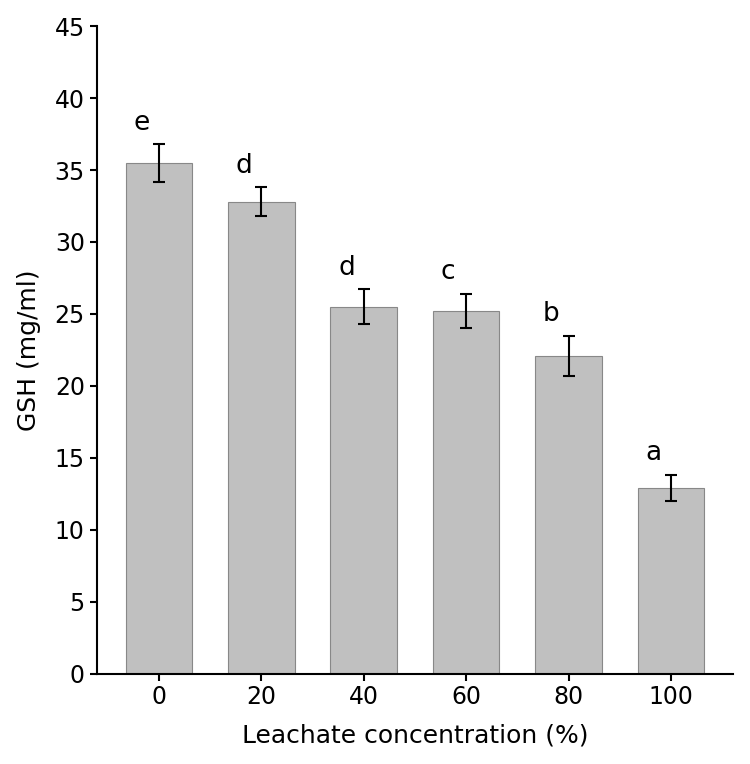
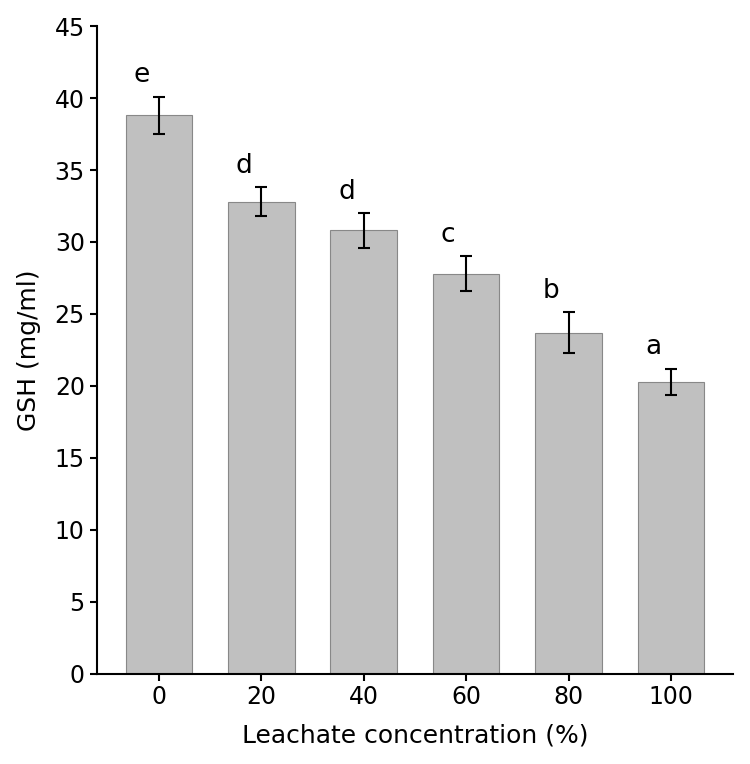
0: 35.5 -> 38.8
40: 25.5 -> 30.8
60: 25.2 -> 27.8
80: 22.1 -> 23.7
100: 12.9 -> 20.3
